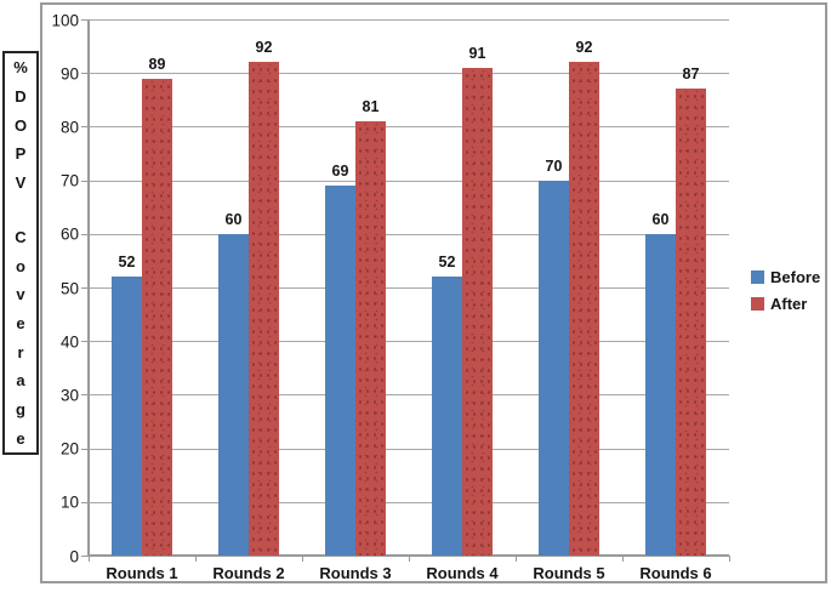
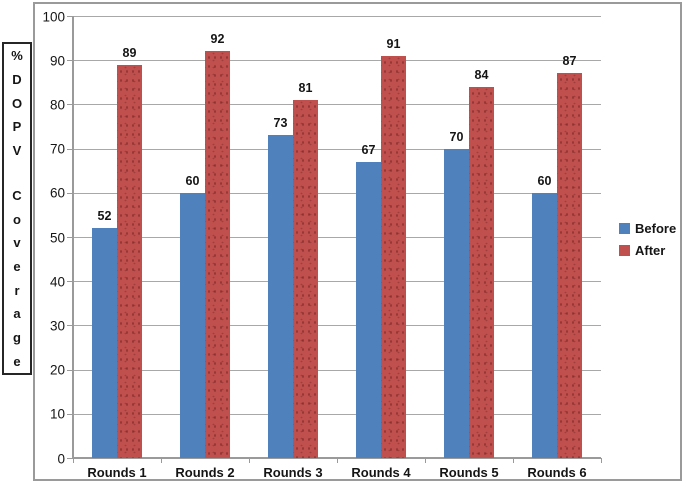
Before/Rounds 3: 69 -> 73
Before/Rounds 4: 52 -> 67
After/Rounds 5: 92 -> 84
